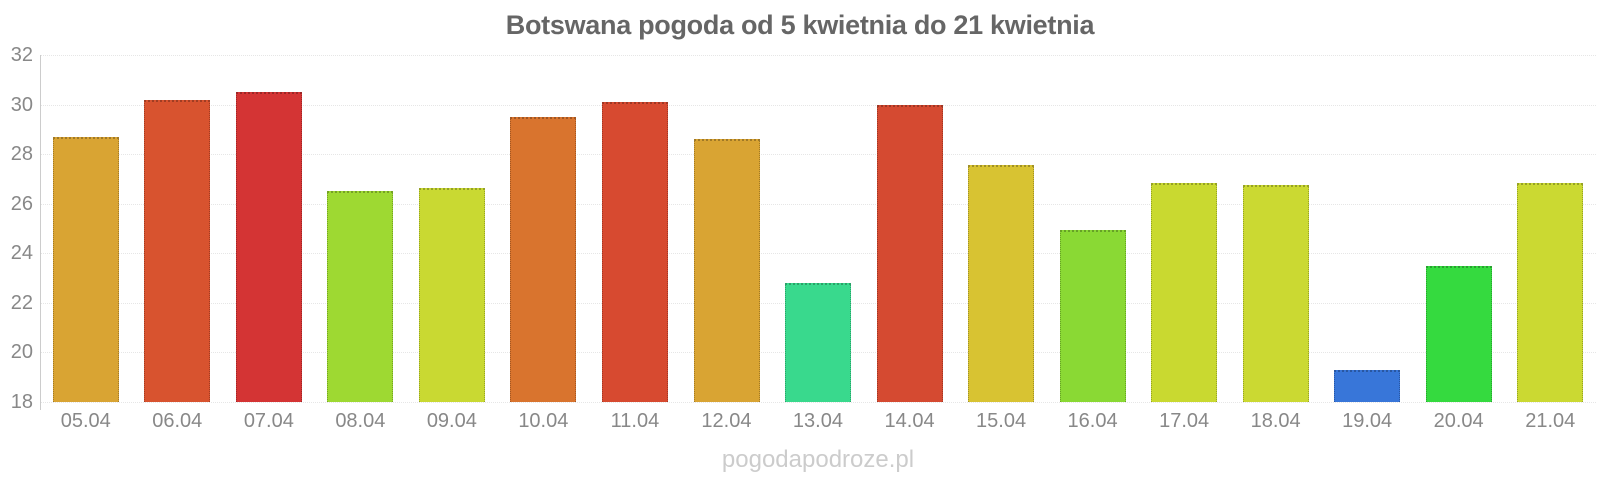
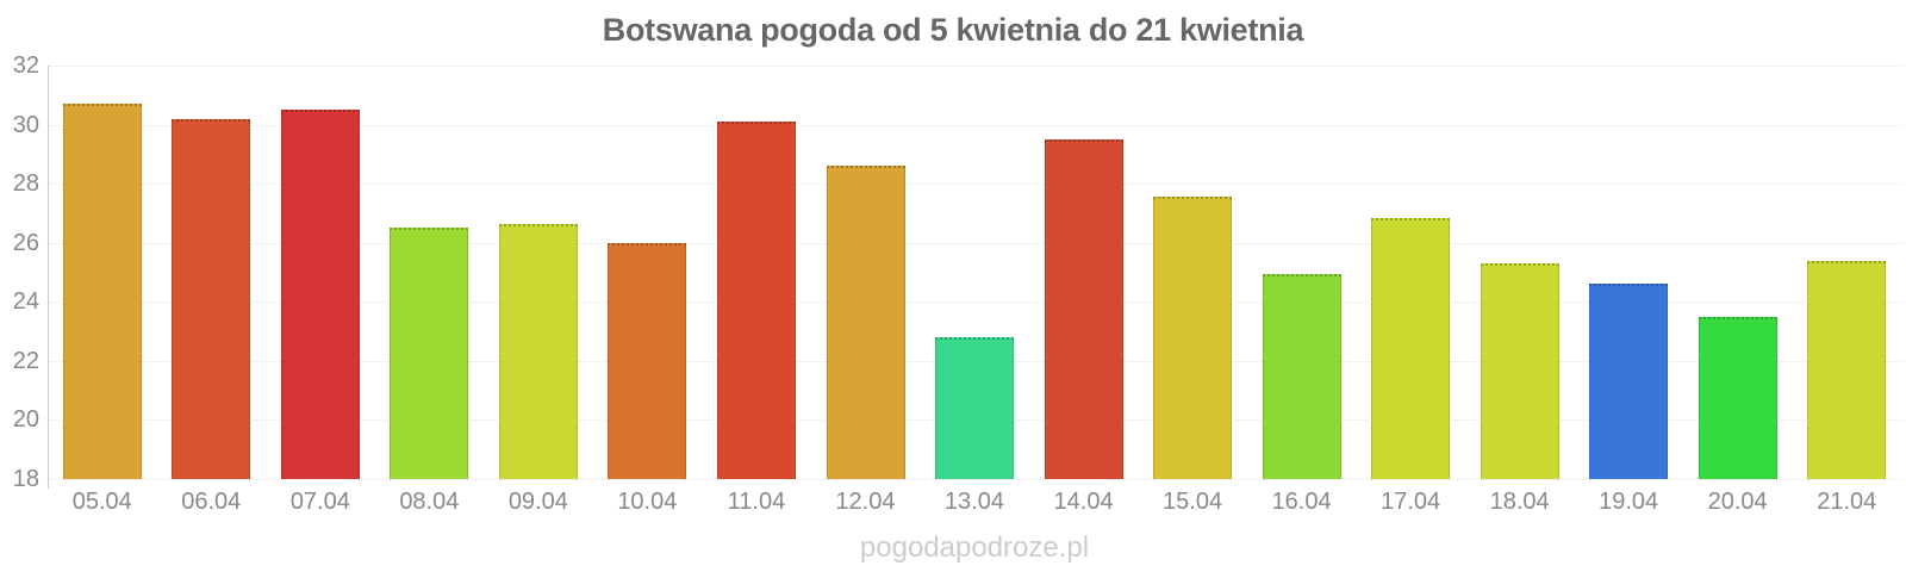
05.04: 28.7 -> 30.7
10.04: 29.5 -> 26.0
14.04: 30.0 -> 29.5
18.04: 26.8 -> 25.3
19.04: 19.3 -> 24.6
21.04: 26.9 -> 25.4
